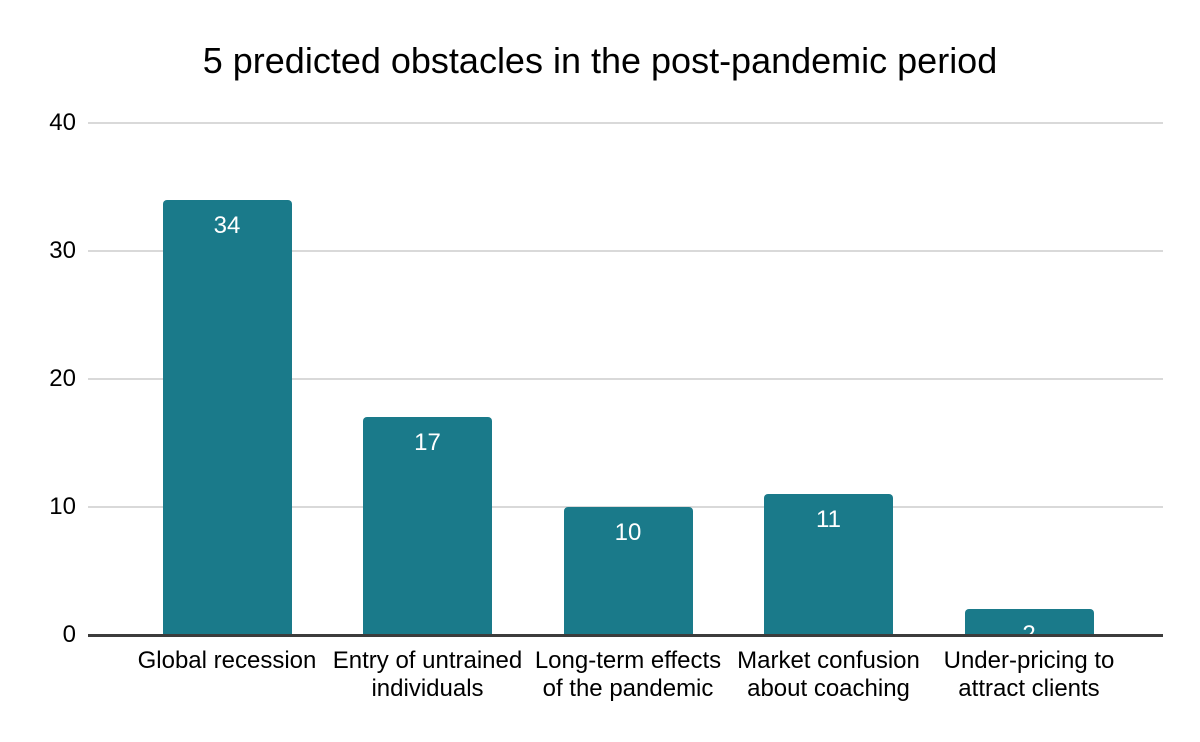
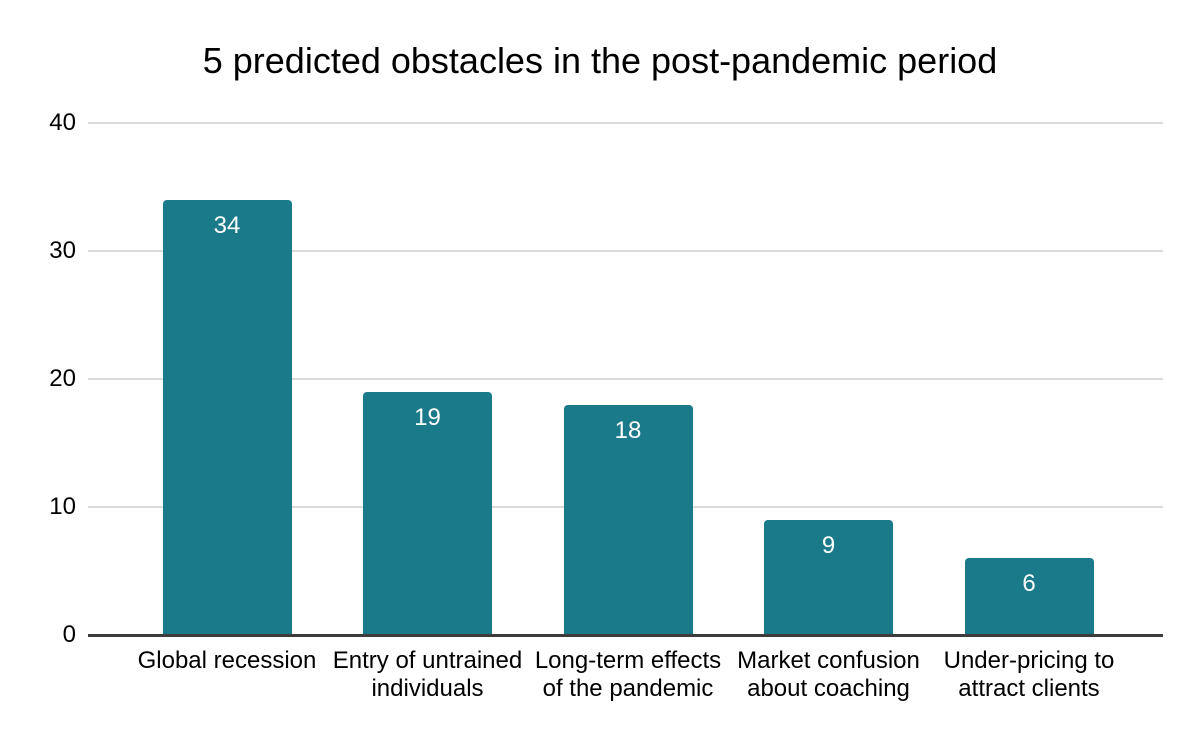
Entry of untrained individuals: 17 -> 19
Long-term effects of the pandemic: 10 -> 18
Market confusion about coaching: 11 -> 9
Under-pricing to attract clients: 2 -> 6
